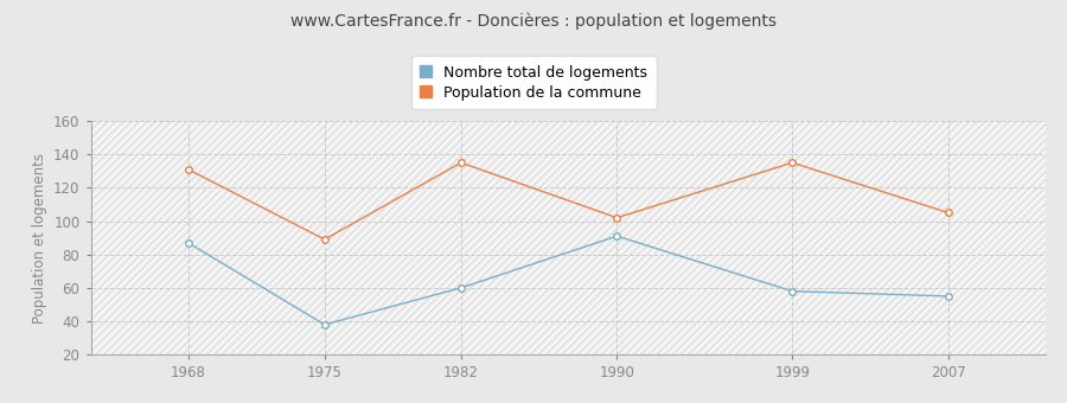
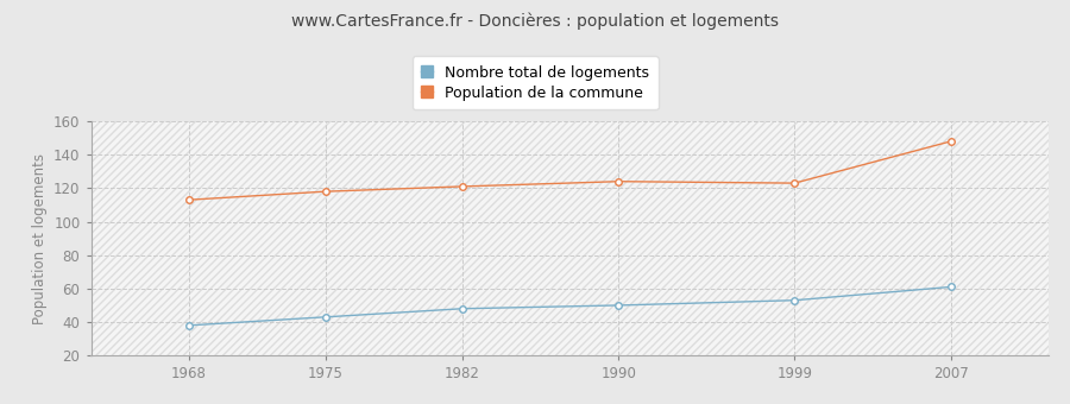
Nombre total de logements/1968: 87 -> 38
Population de la commune/1968: 131 -> 113
Nombre total de logements/1975: 38 -> 43
Population de la commune/1975: 89 -> 118
Nombre total de logements/1982: 60 -> 48
Population de la commune/1982: 135 -> 121
Nombre total de logements/1990: 91 -> 50
Population de la commune/1990: 102 -> 124
Nombre total de logements/1999: 58 -> 53
Population de la commune/1999: 135 -> 123
Nombre total de logements/2007: 55 -> 61
Population de la commune/2007: 105 -> 148
